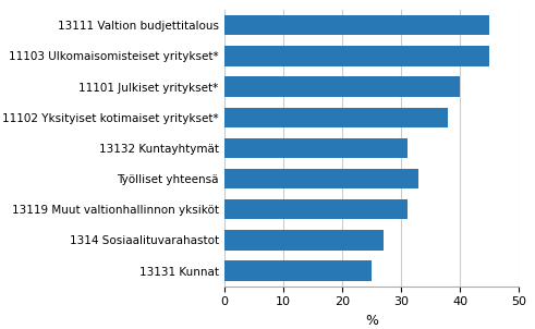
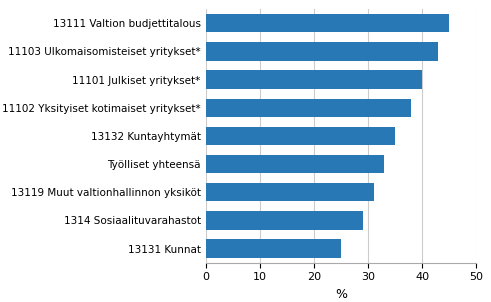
11103 Ulkomaisomisteiset yritykset*: 45 -> 43
13132 Kuntayhtymät: 31 -> 35
1314 Sosiaalituvarahastot: 27 -> 29
